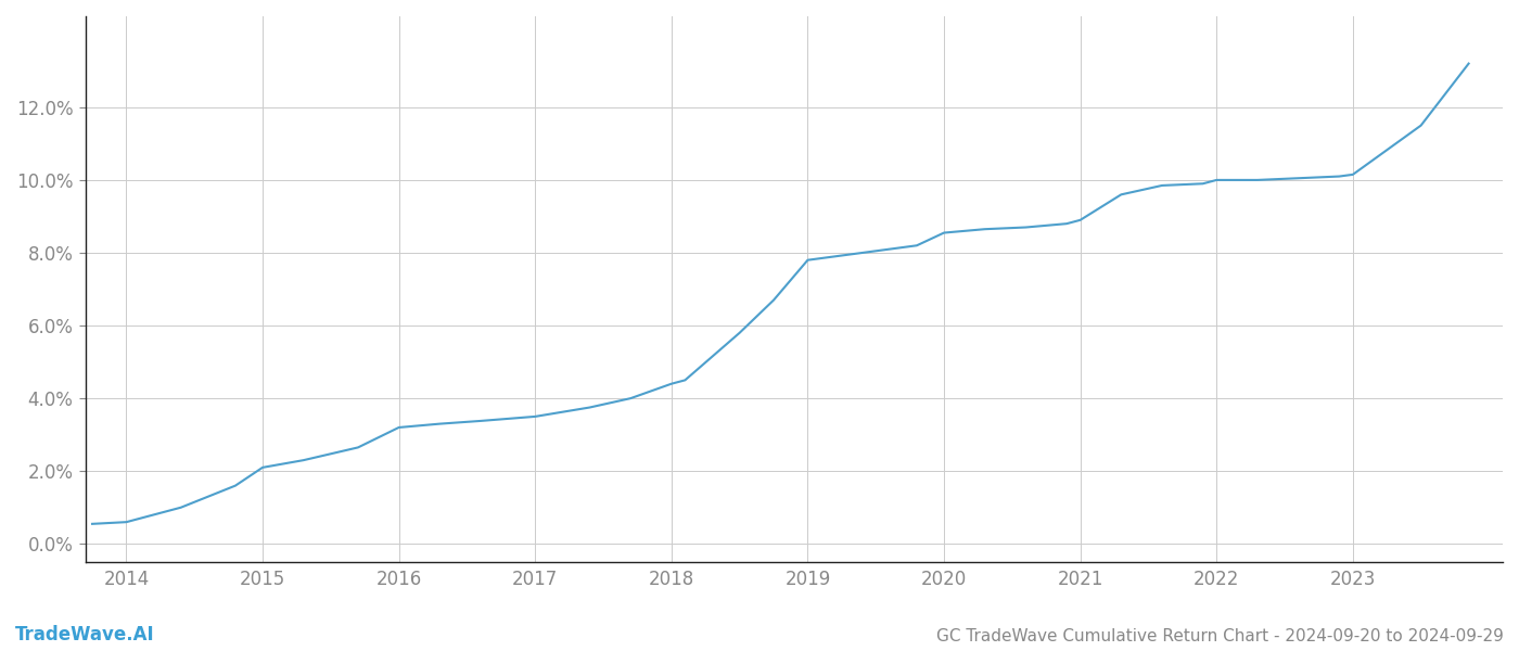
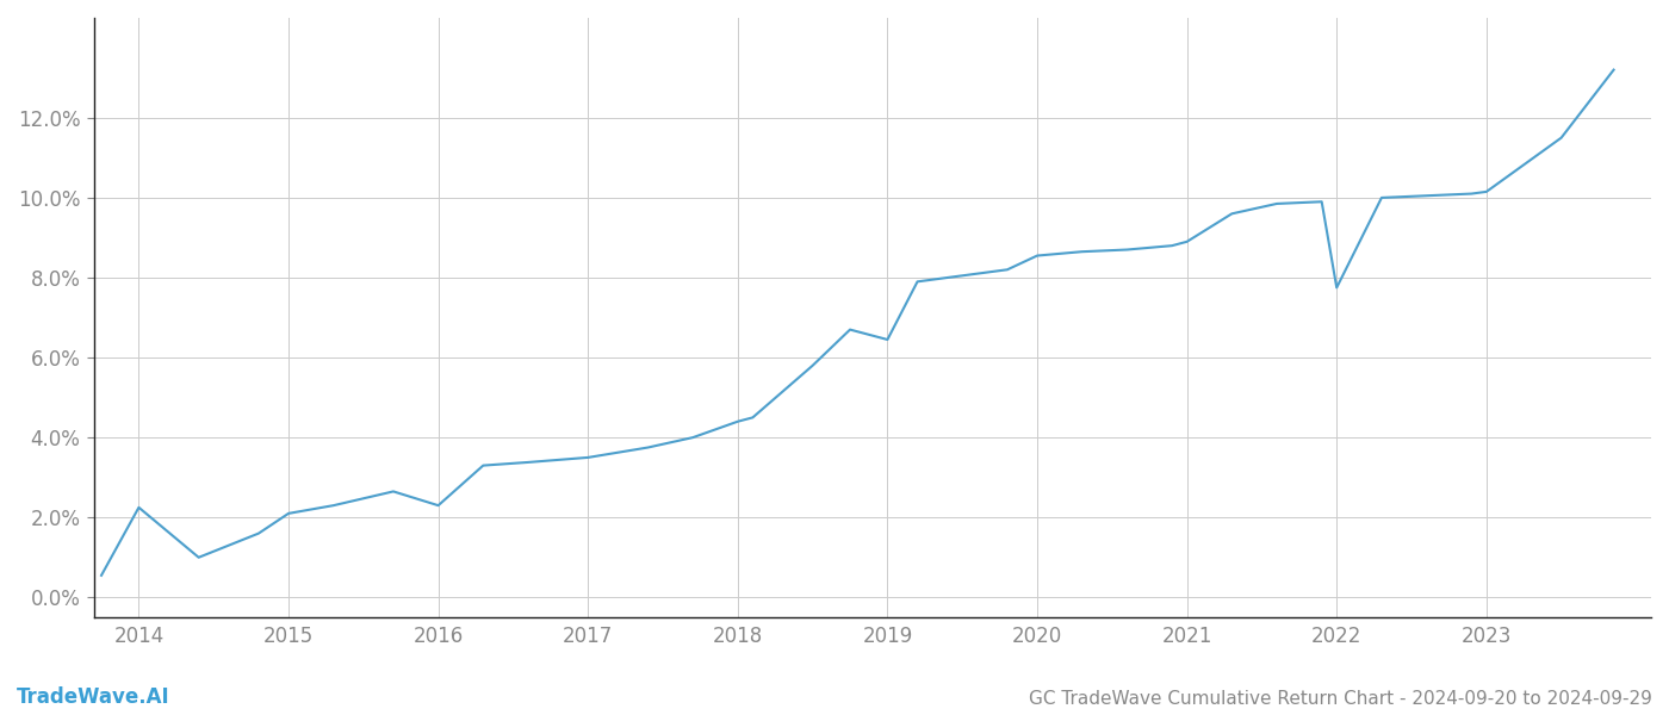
2014: 0.60% -> 2.25%
2016: 3.20% -> 2.30%
2019: 7.80% -> 6.45%
2022: 10.00% -> 7.75%
